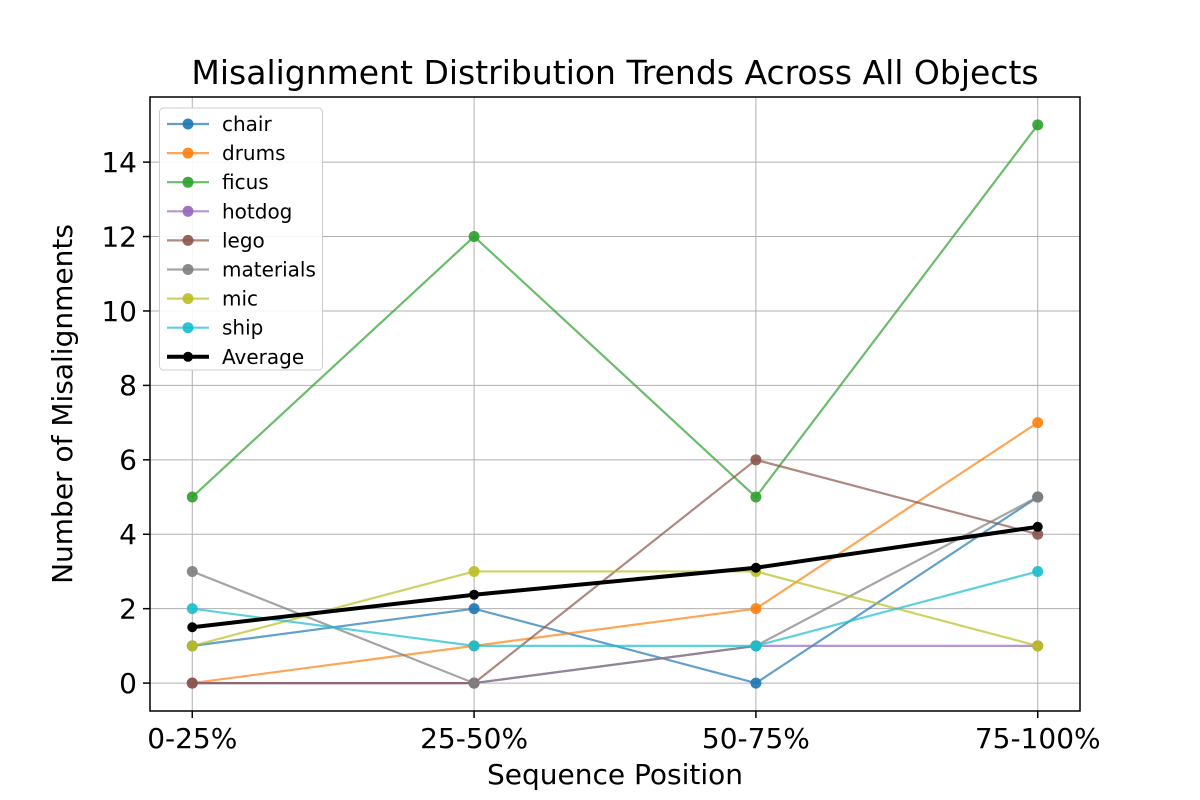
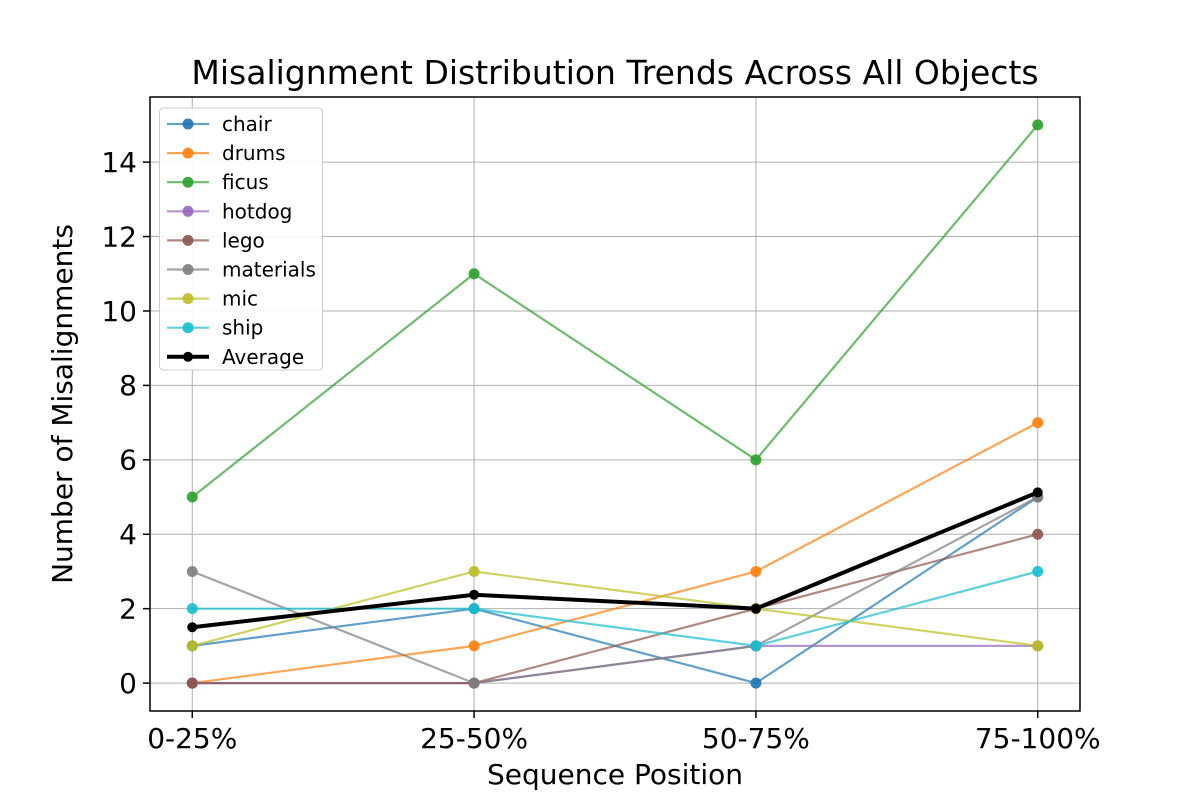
ficus/25-50%: 12 -> 11
ship/25-50%: 1 -> 2
drums/50-75%: 2 -> 3
ficus/50-75%: 5 -> 6
lego/50-75%: 6 -> 2
mic/50-75%: 3 -> 2
Average/50-75%: 3.1 -> 2.0
Average/75-100%: 4.2 -> 5.1
